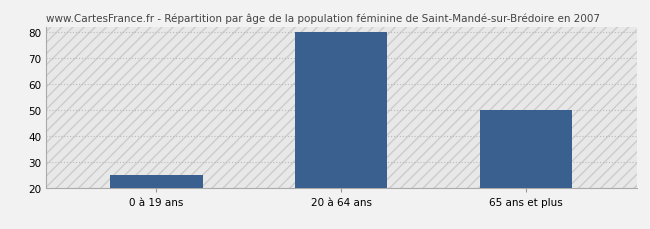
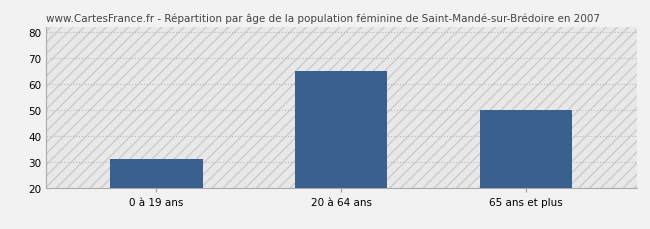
0 à 19 ans: 25 -> 31
20 à 64 ans: 80 -> 65
